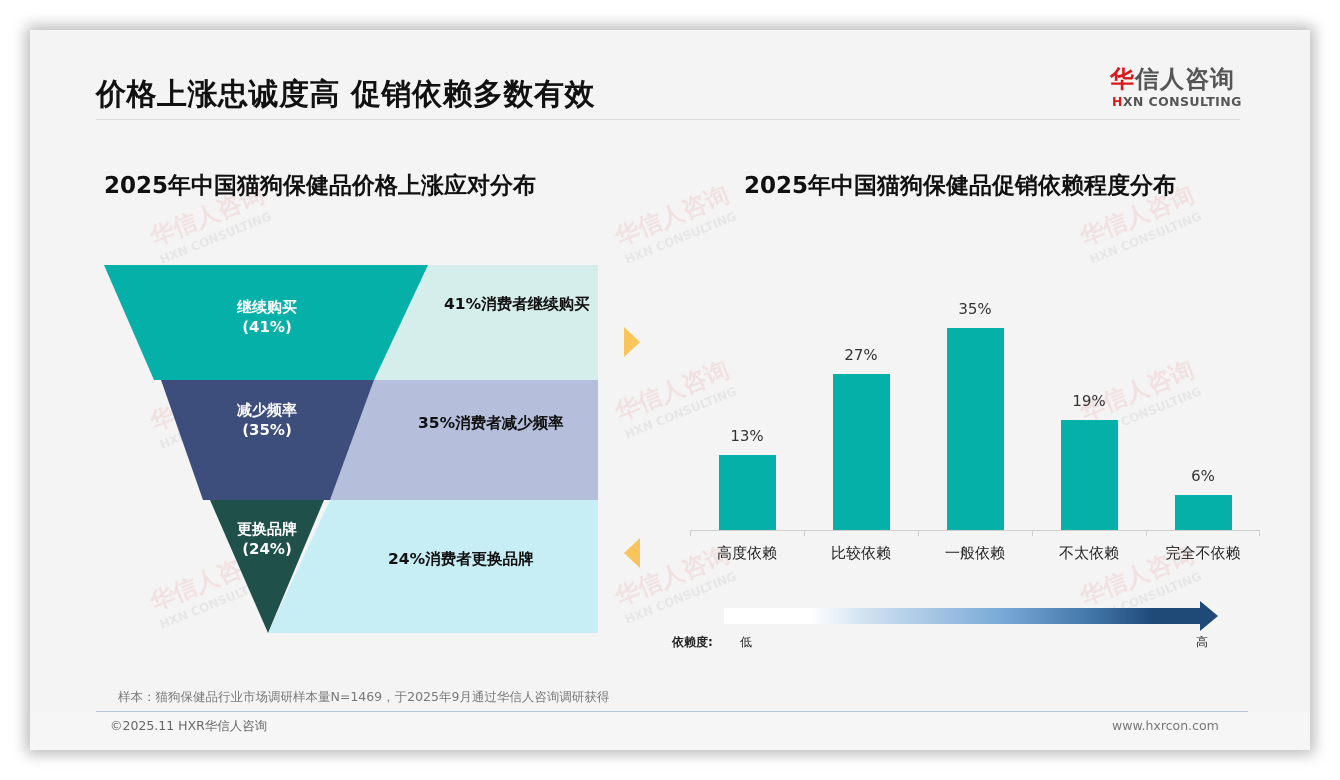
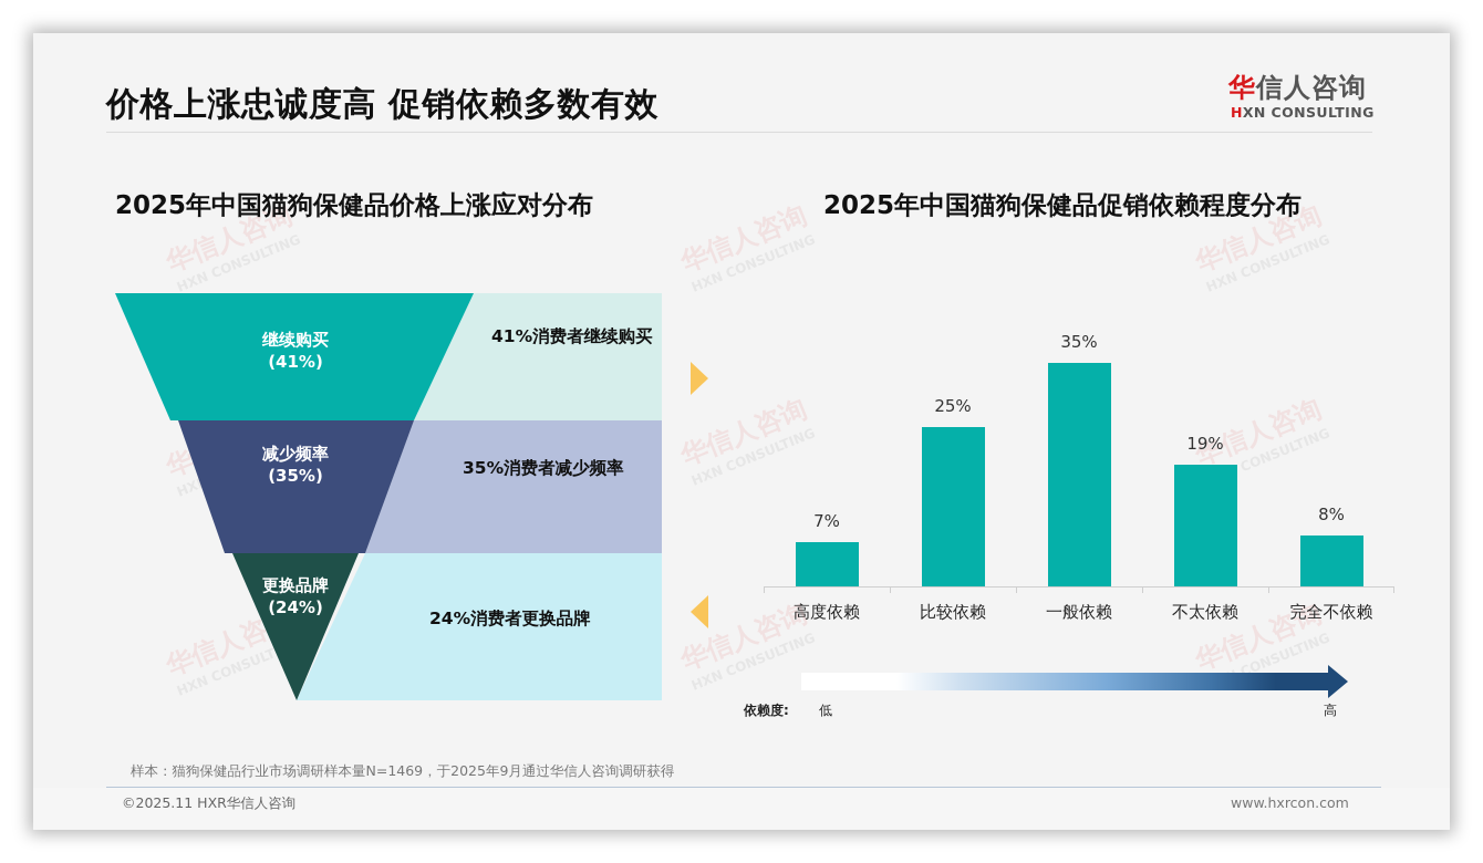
2025年中国猫狗保健品促销依赖程度分布/高度依赖: 13% -> 7%
2025年中国猫狗保健品促销依赖程度分布/比较依赖: 27% -> 25%
2025年中国猫狗保健品促销依赖程度分布/完全不依赖: 6% -> 8%
